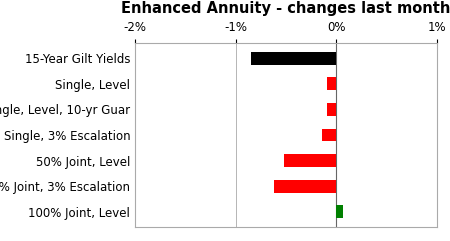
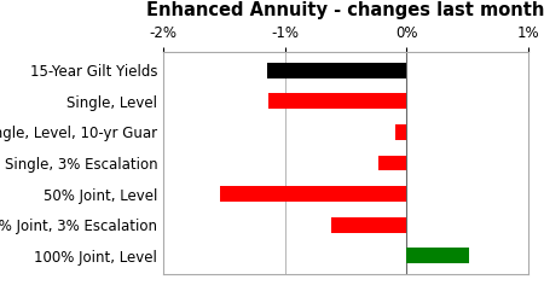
15-Year Gilt Yields: -0.85% -> -1.14%
Single, Level: -0.09% -> -1.13%
Single, 3% Escalation: -0.14% -> -0.23%
50% Joint, Level: -0.52% -> -1.53%
100% Joint, Level: 0.07% -> 0.52%
